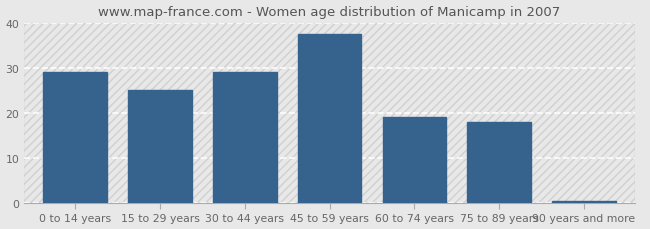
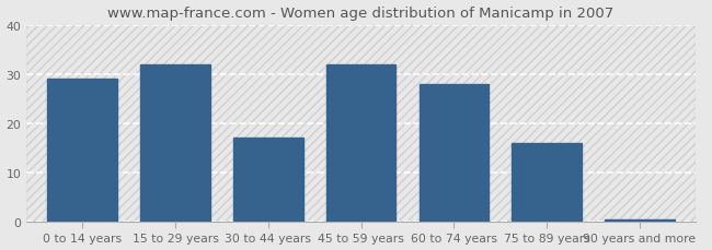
15 to 29 years: 25.0 -> 32.0
30 to 44 years: 29.0 -> 17.0
45 to 59 years: 37.5 -> 32.0
60 to 74 years: 19.0 -> 28.0
75 to 89 years: 18.0 -> 16.0
